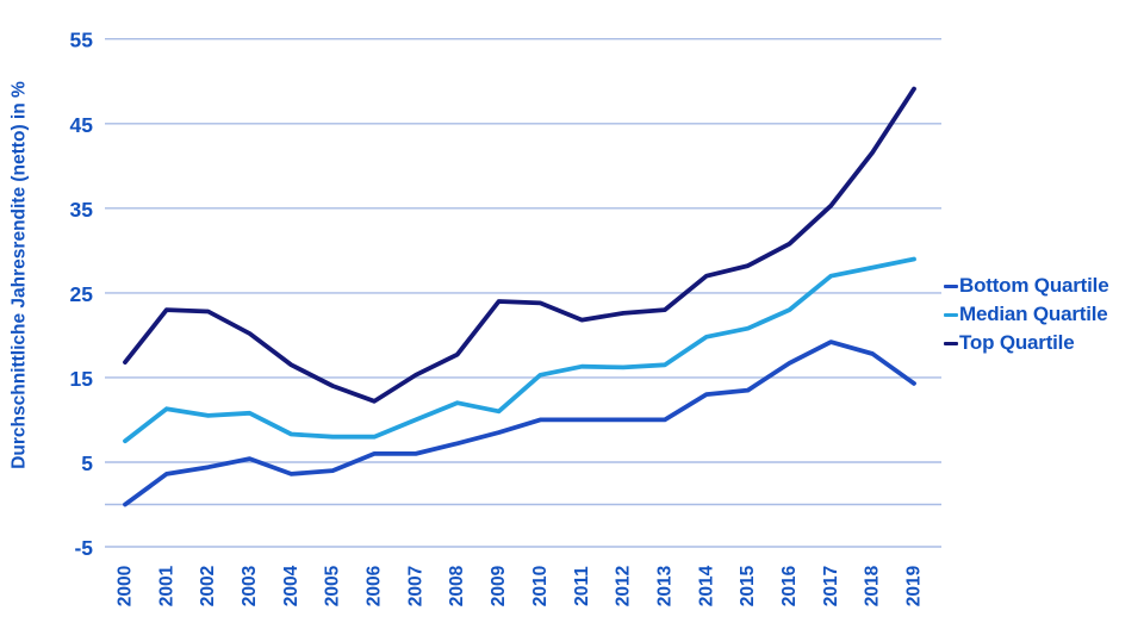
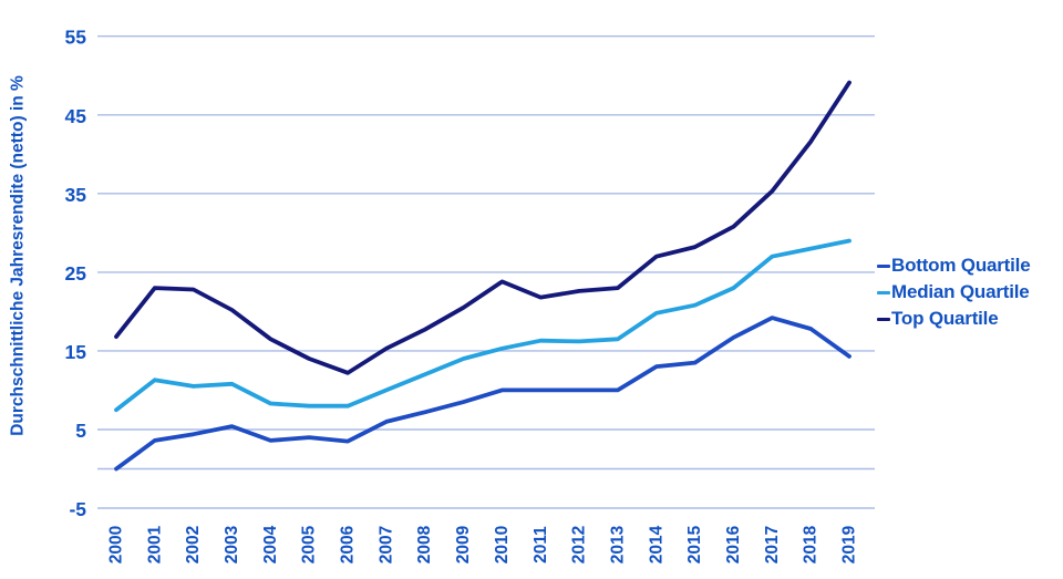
Bottom Quartile/2006: 6 -> 4
Median Quartile/2009: 11 -> 14
Top Quartile/2009: 24 -> 20
